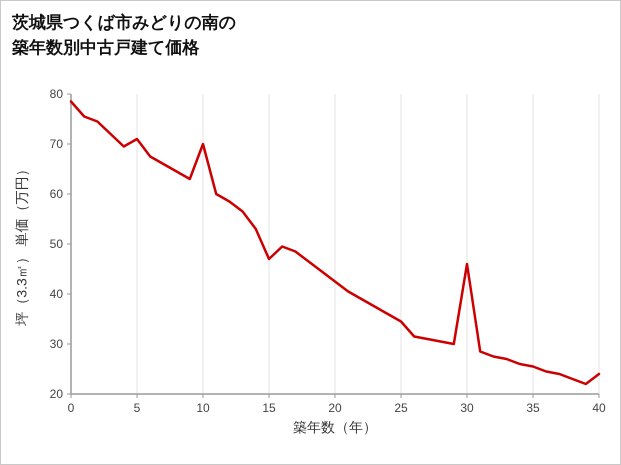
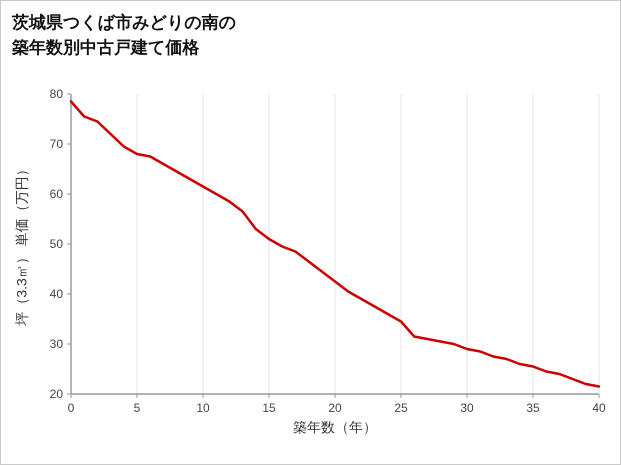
5: 71 -> 68
10: 70 -> 62
15: 47 -> 51
30: 46 -> 29
40: 24 -> 22
